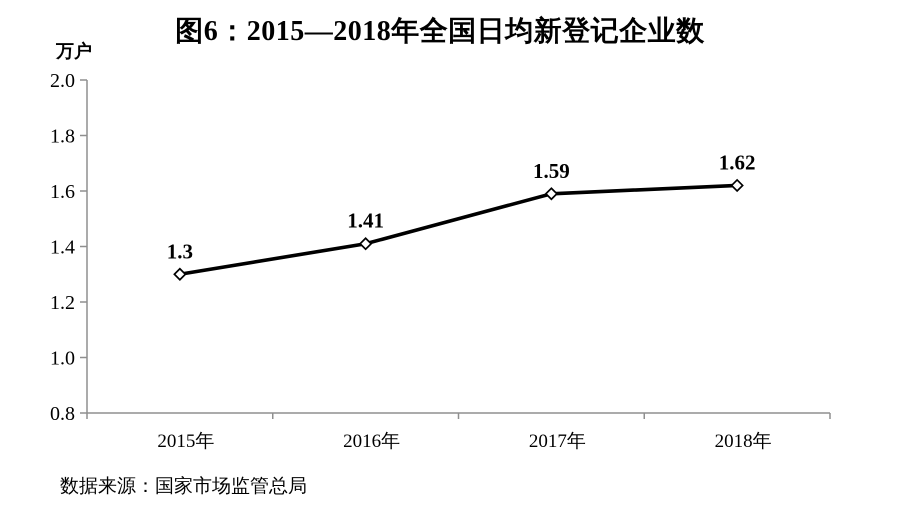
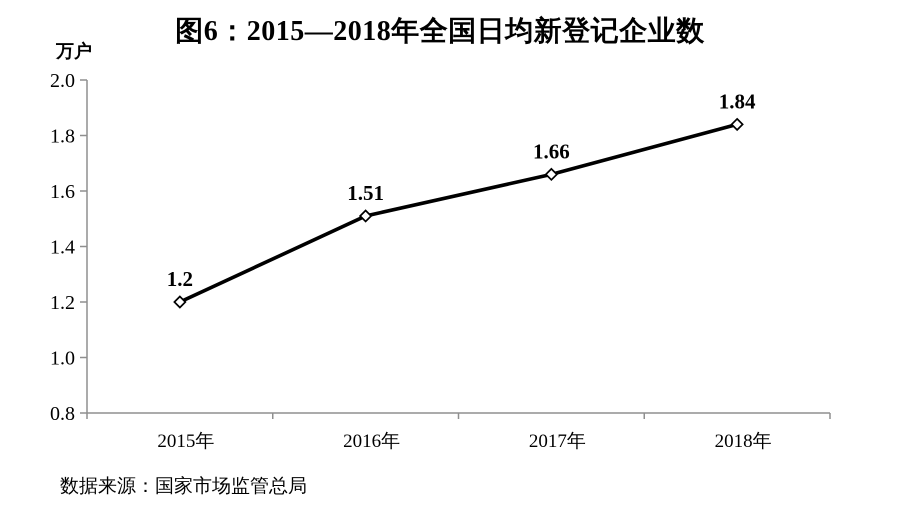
2015年: 1.3 -> 1.2
2016年: 1.41 -> 1.51
2017年: 1.59 -> 1.66
2018年: 1.62 -> 1.84
